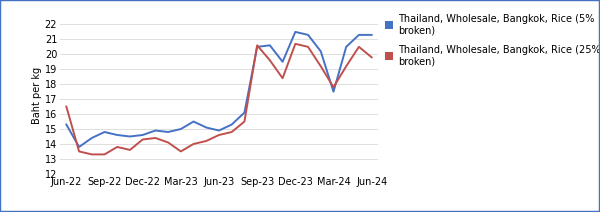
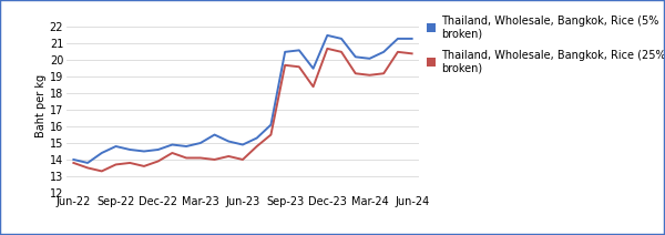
Thailand, Wholesale, Bangkok, Rice (5% broken)/Jun-22: 15.3 -> 14.0
Thailand, Wholesale, Bangkok, Rice (25% broken)/Jun-22: 16.5 -> 13.8
Thailand, Wholesale, Bangkok, Rice (25% broken)/Sep-22: 13.3 -> 13.7
Thailand, Wholesale, Bangkok, Rice (25% broken)/Dec-22: 14.3 -> 13.9
Thailand, Wholesale, Bangkok, Rice (25% broken)/Mar-23: 13.5 -> 14.1
Thailand, Wholesale, Bangkok, Rice (25% broken)/Jun-23: 14.6 -> 14.0
Thailand, Wholesale, Bangkok, Rice (25% broken)/Sep-23: 20.6 -> 19.7
Thailand, Wholesale, Bangkok, Rice (5% broken)/Mar-24: 17.5 -> 20.1
Thailand, Wholesale, Bangkok, Rice (25% broken)/Mar-24: 17.8 -> 19.1
Thailand, Wholesale, Bangkok, Rice (25% broken)/Jun-24: 19.8 -> 20.4
